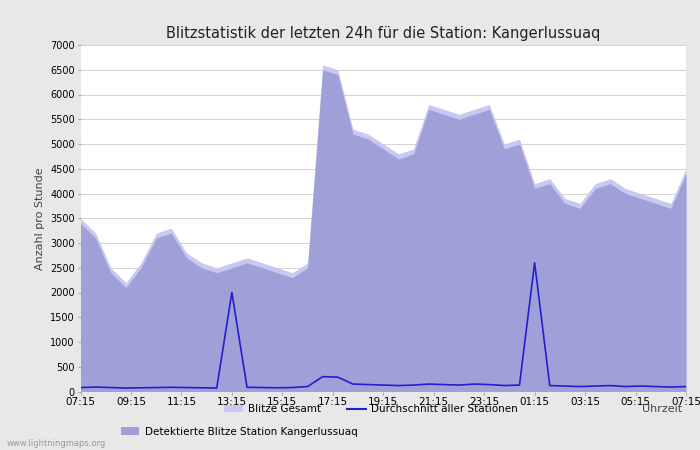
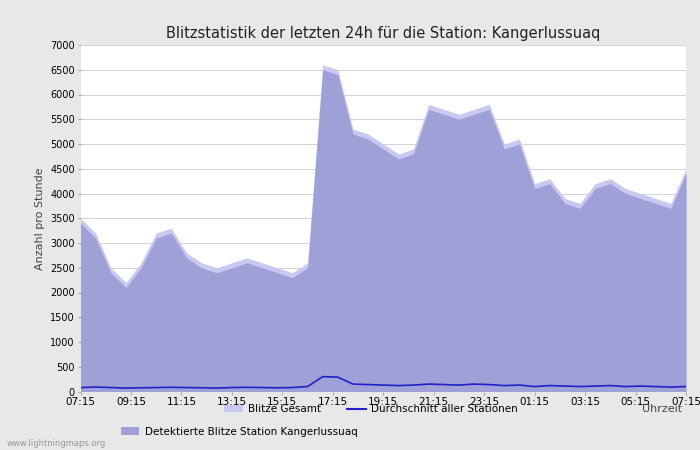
Durchschnitt aller Stationen/13:15: 2000 -> 80
Durchschnitt aller Stationen/01:15: 2600 -> 100
